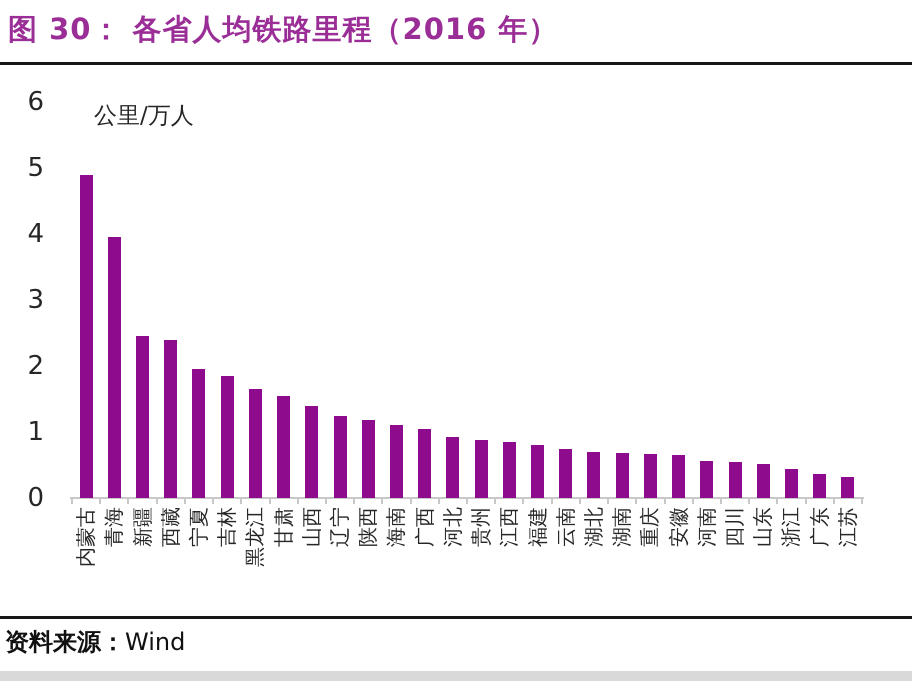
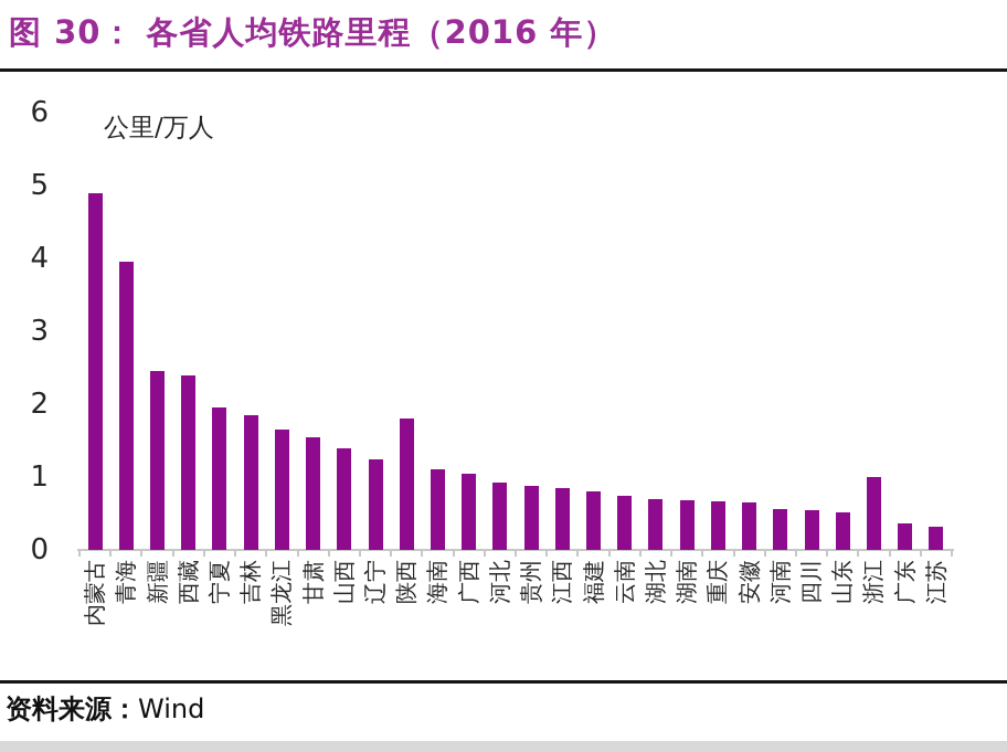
陕西: 1.2 -> 1.8
浙江: 0.4 -> 1.0
